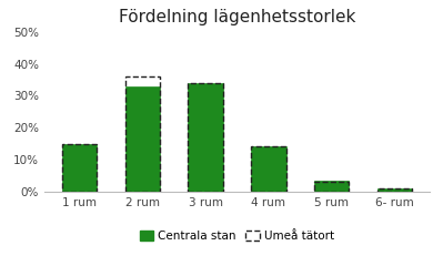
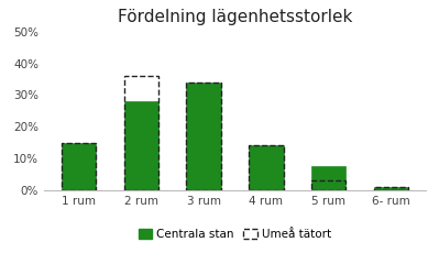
2 rum: 33.0% -> 28.0%
5 rum: 3.5% -> 7.5%
